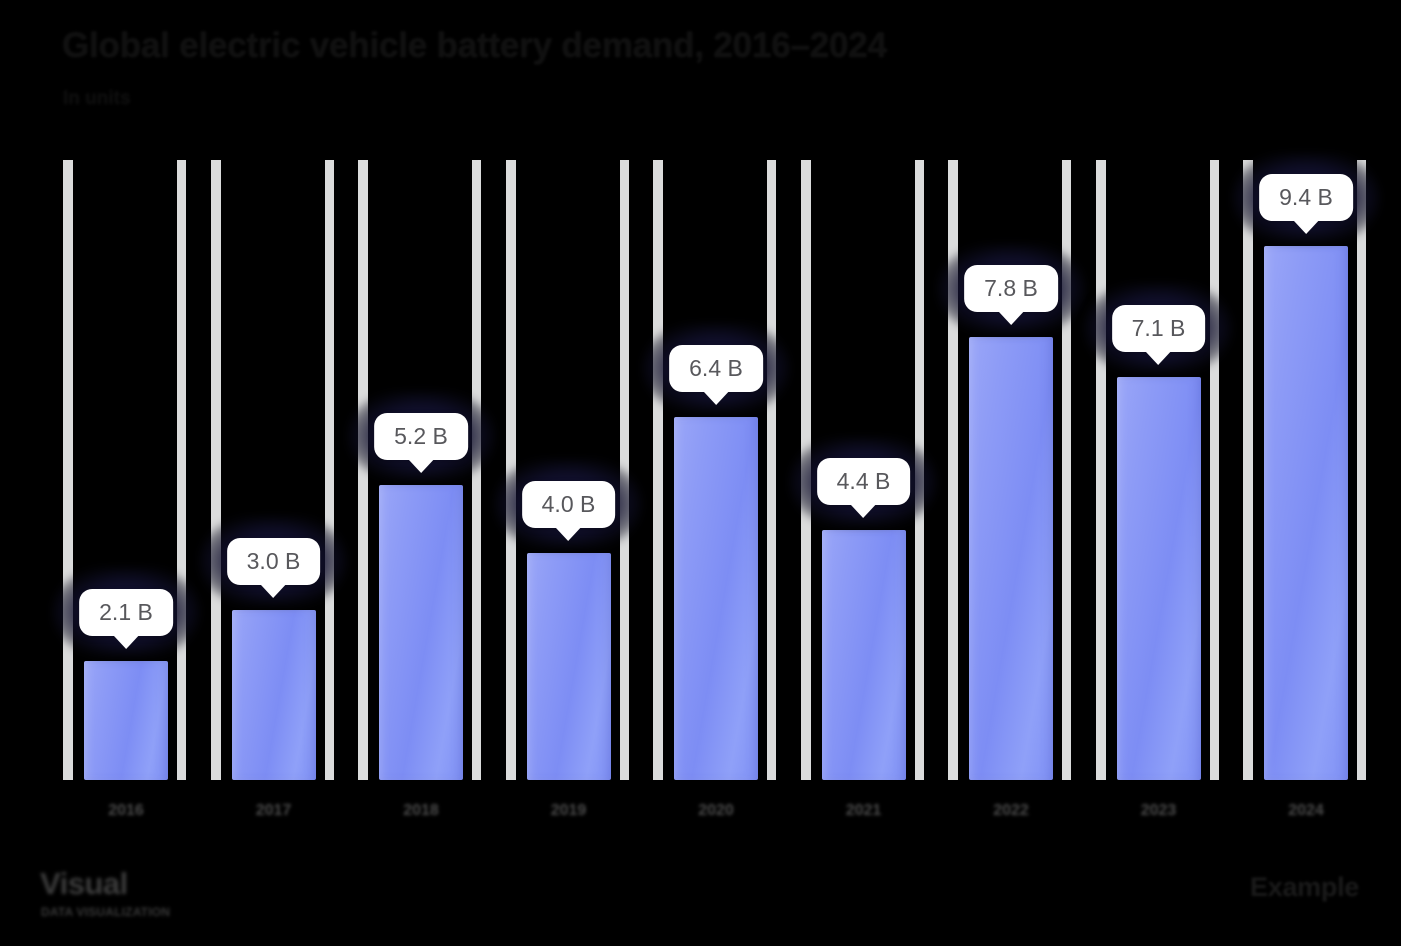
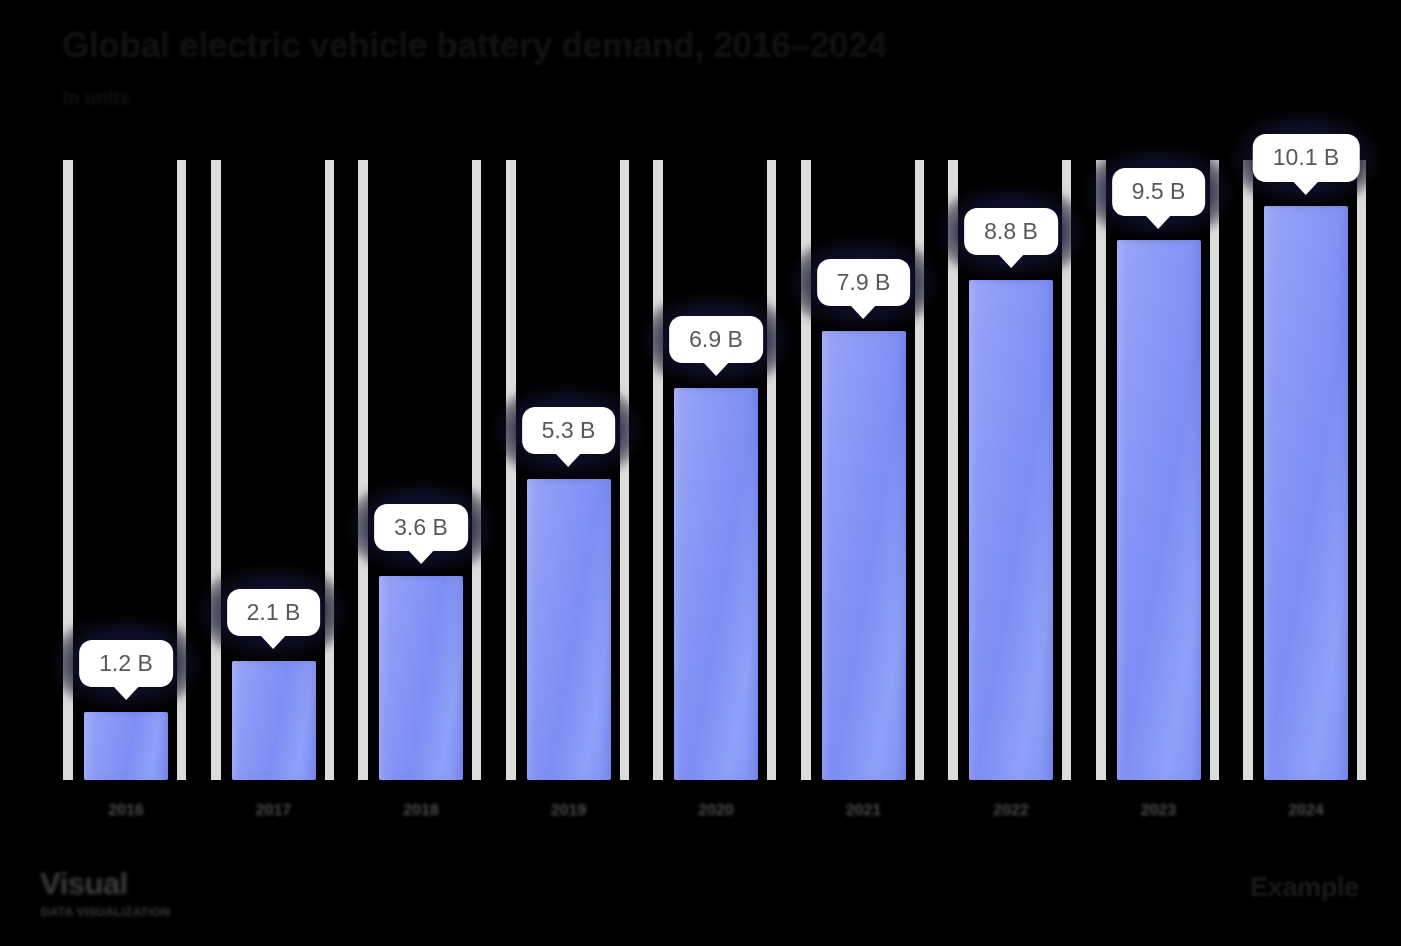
2016: 2.1 -> 1.2
2017: 3.0 -> 2.1
2018: 5.2 -> 3.6
2019: 4.0 -> 5.3
2020: 6.4 -> 6.9
2021: 4.4 -> 7.9
2022: 7.8 -> 8.8
2023: 7.1 -> 9.5
2024: 9.4 -> 10.1
